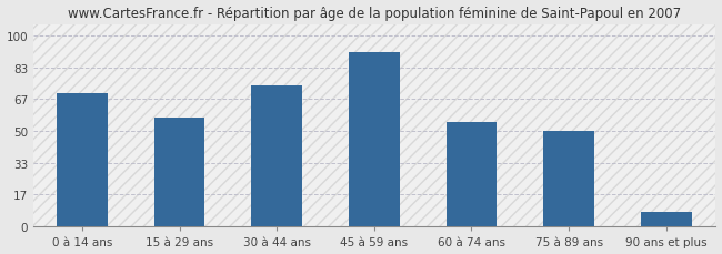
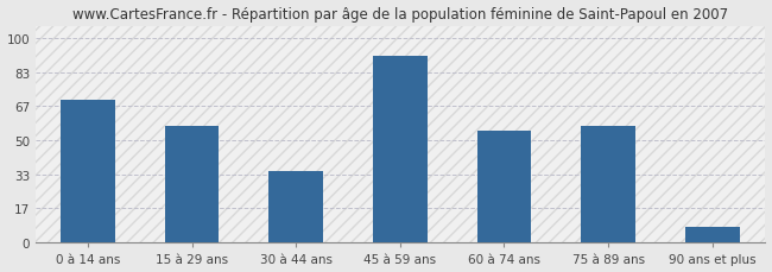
30 à 44 ans: 74 -> 35
75 à 89 ans: 50 -> 57
